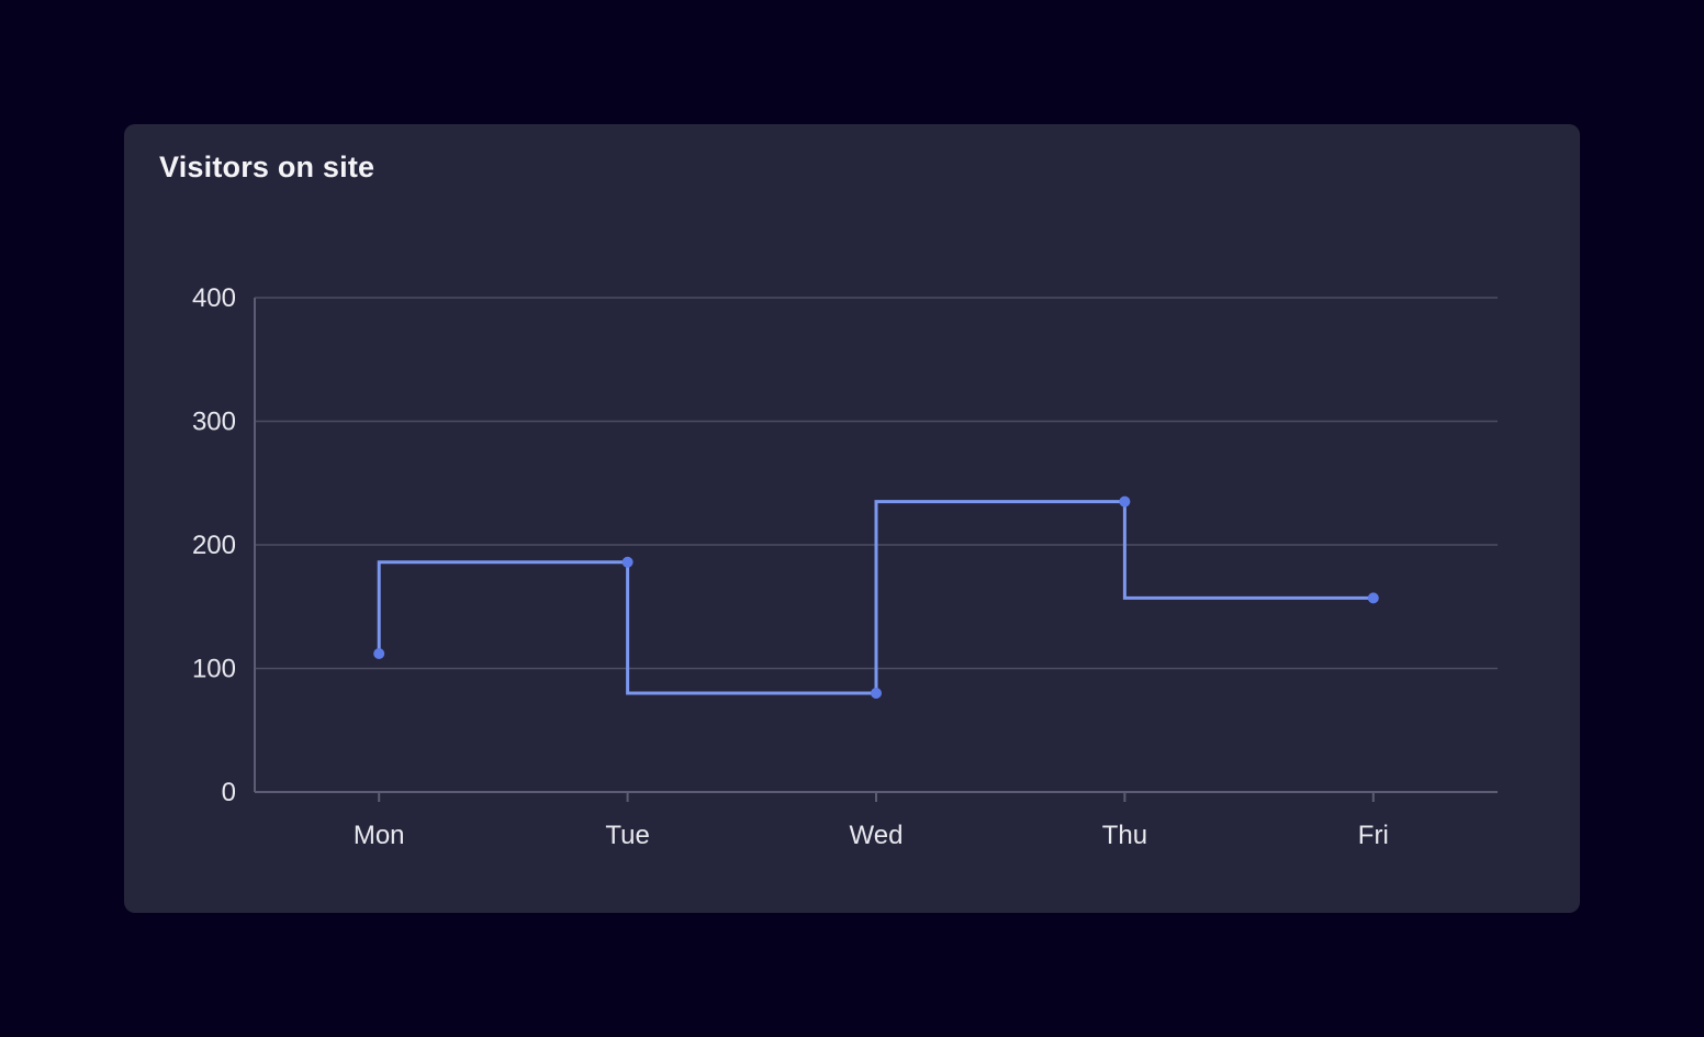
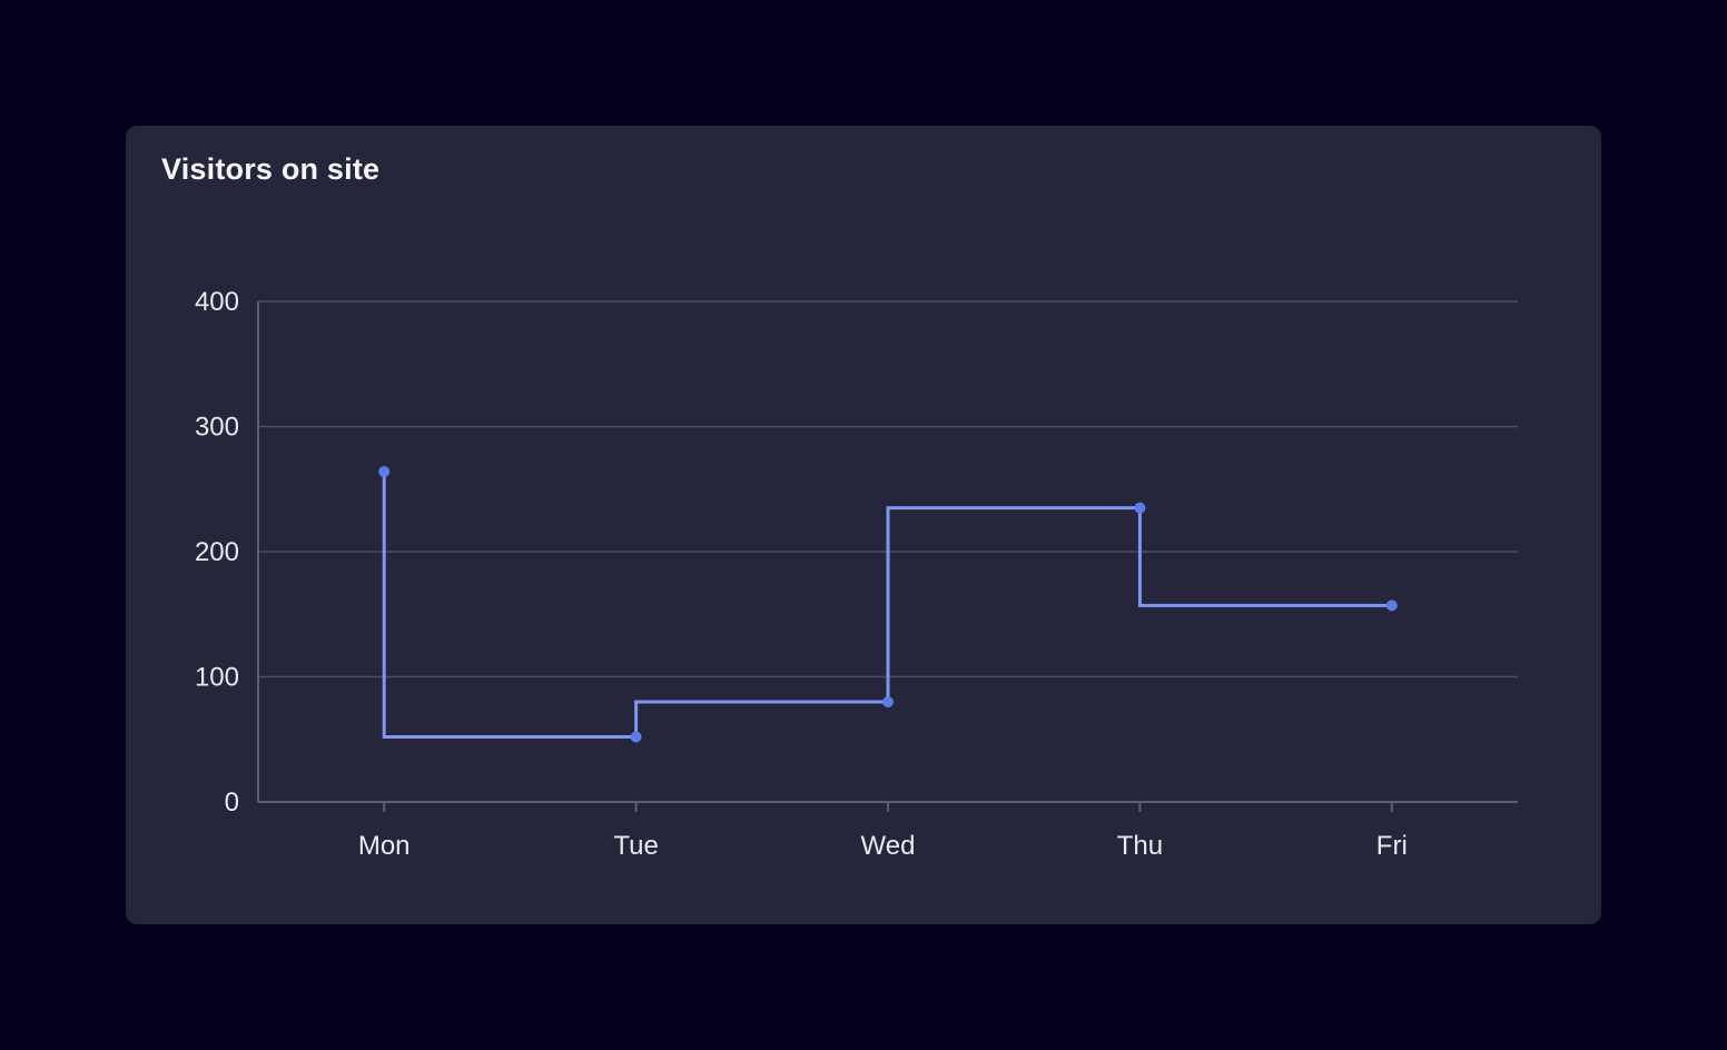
Mon: 112 -> 264
Tue: 186 -> 52
